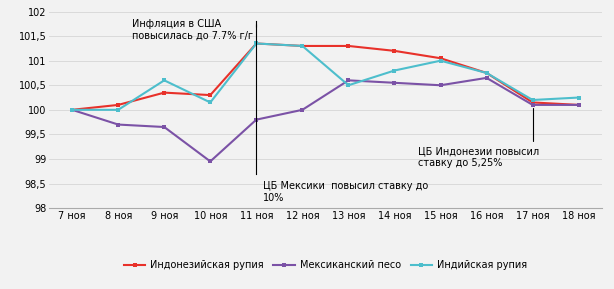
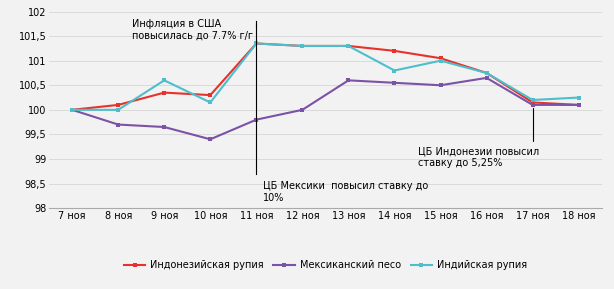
Мексиканский песо/10 ноя: 98,95 -> 99,40
Индийская рупия/13 ноя: 100,50 -> 101,30
